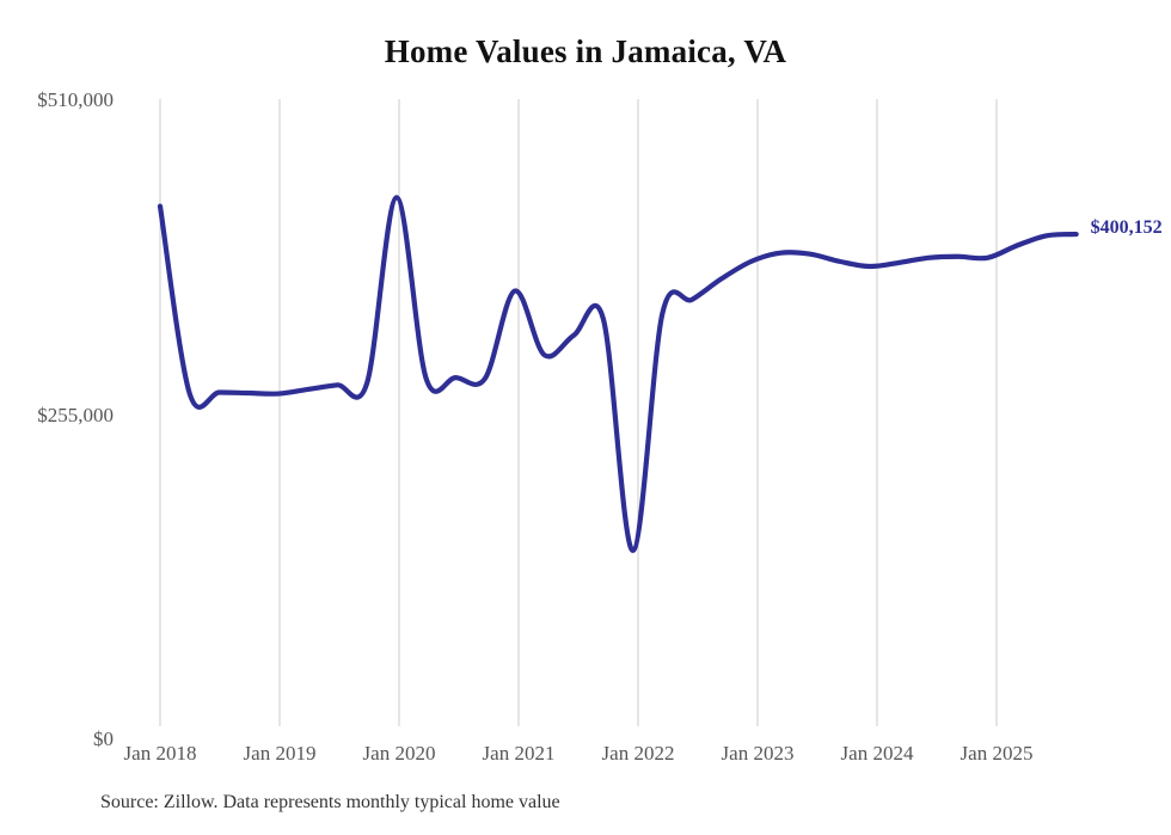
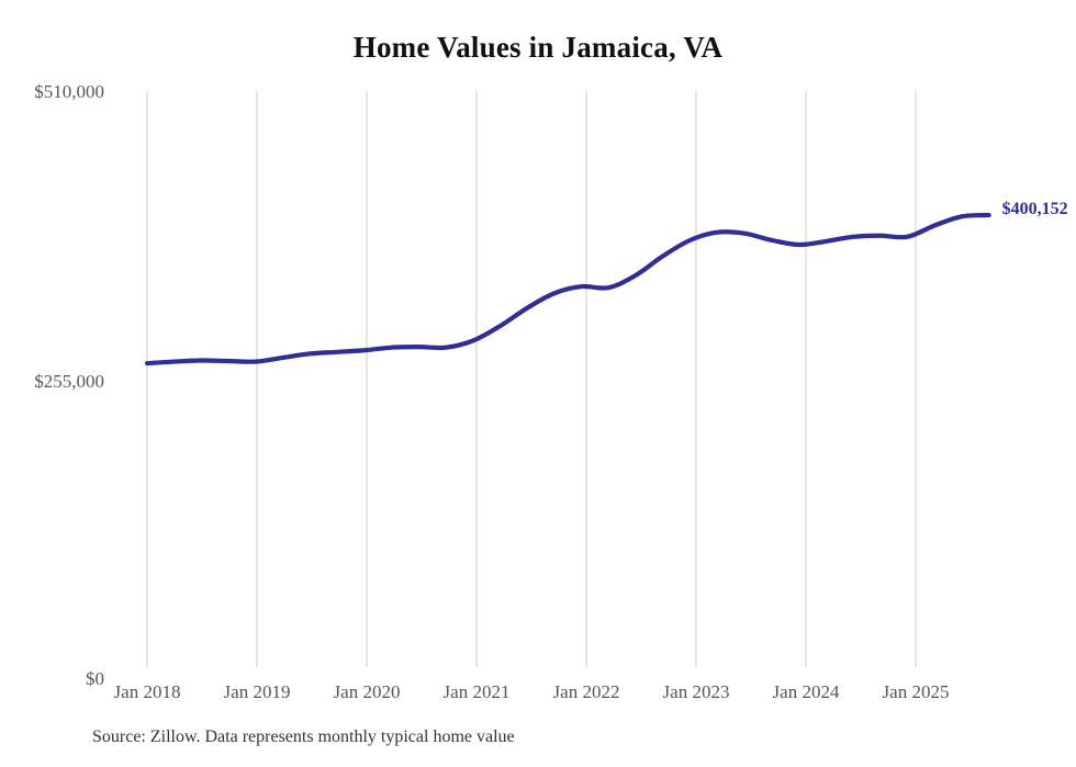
Jan 2018: $423000 -> $269000
Jan 2020: $430000 -> $280000
Jan 2021: $354000 -> $289000
Jan 2022: $143000 -> $337000
